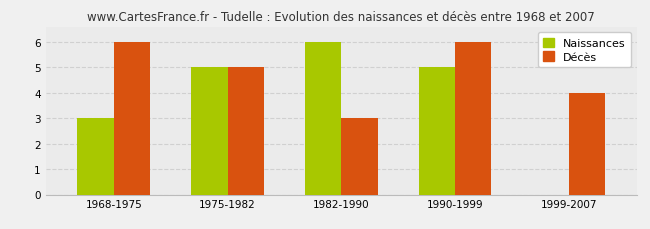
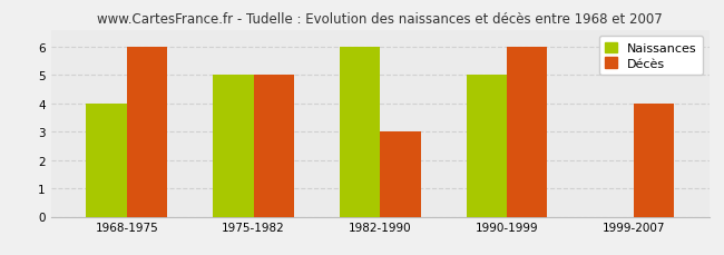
Naissances/1968-1975: 3 -> 4
